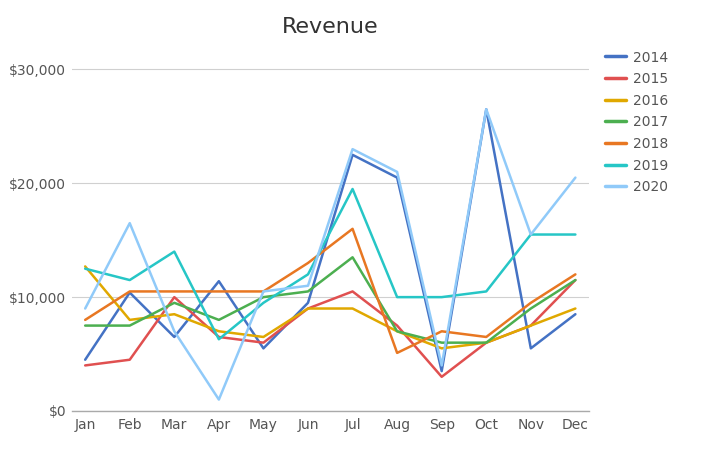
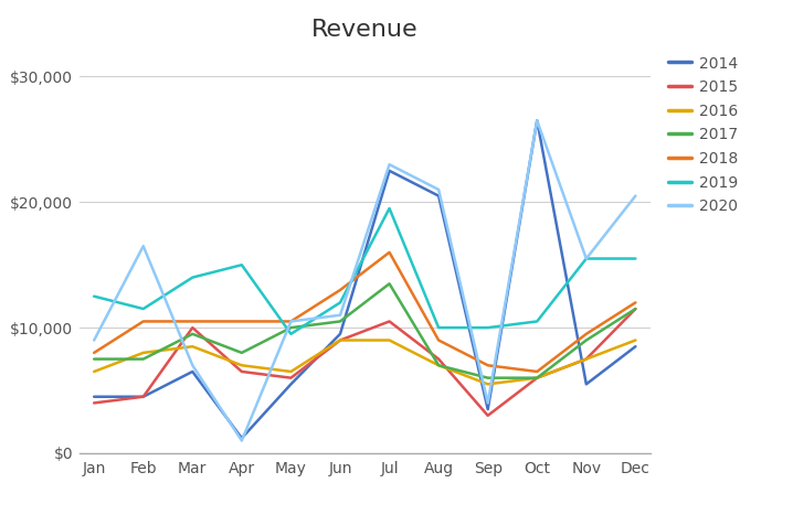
2016/Jan: $12,700 -> $6,500
2014/Feb: $10,400 -> $4,500
2014/Apr: $11,400 -> $1,200
2019/Apr: $6,300 -> $15,000
2018/Aug: $5,100 -> $9,000
